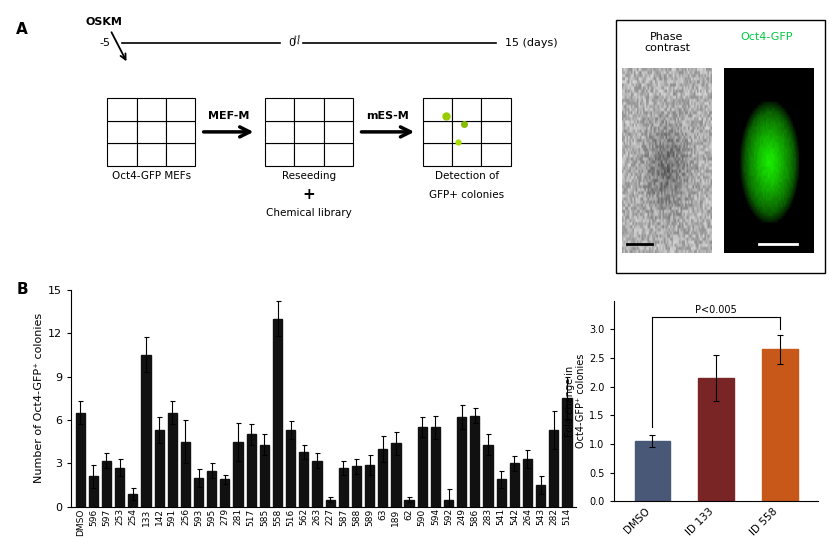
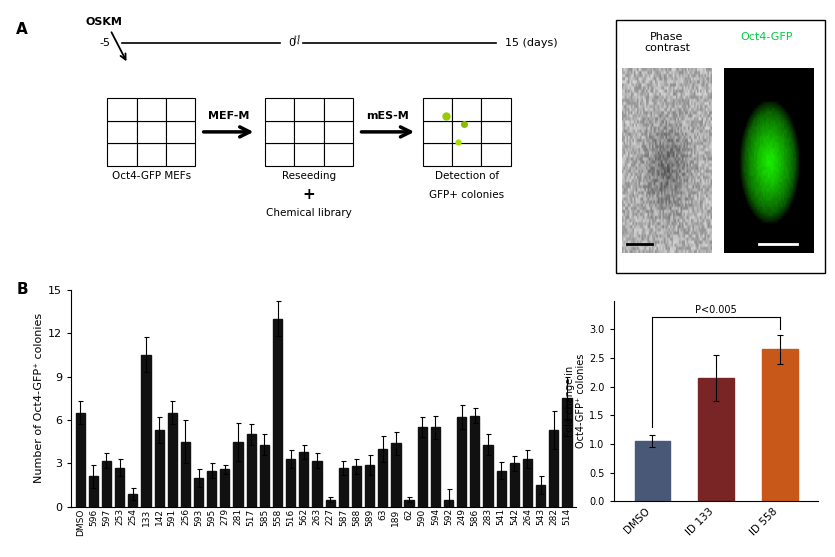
279: 1.9 -> 2.6
516: 5.3 -> 3.3
541: 1.9 -> 2.5
